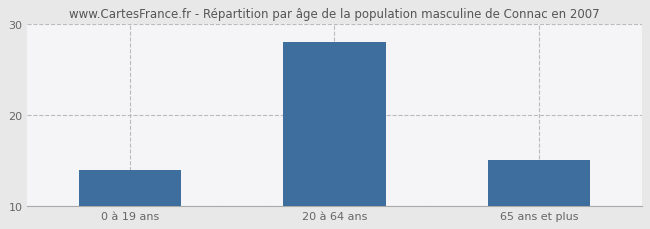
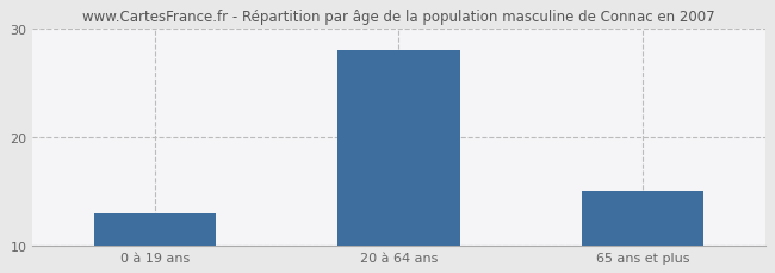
0 à 19 ans: 14 -> 13
